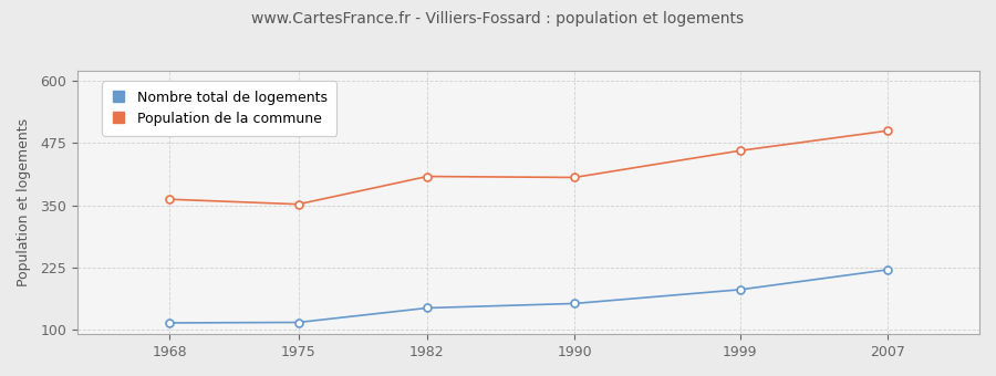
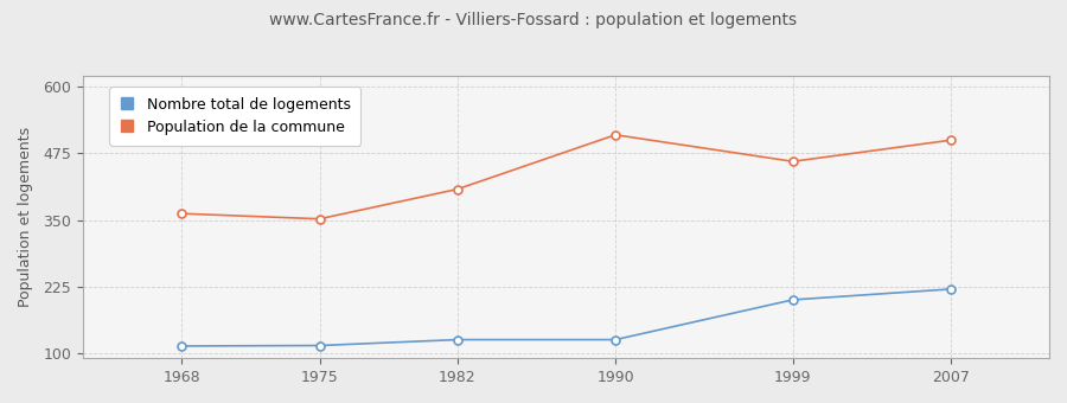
Nombre total de logements/1982: 143 -> 125
Nombre total de logements/1990: 152 -> 125
Population de la commune/1990: 406 -> 510
Nombre total de logements/1999: 180 -> 200
